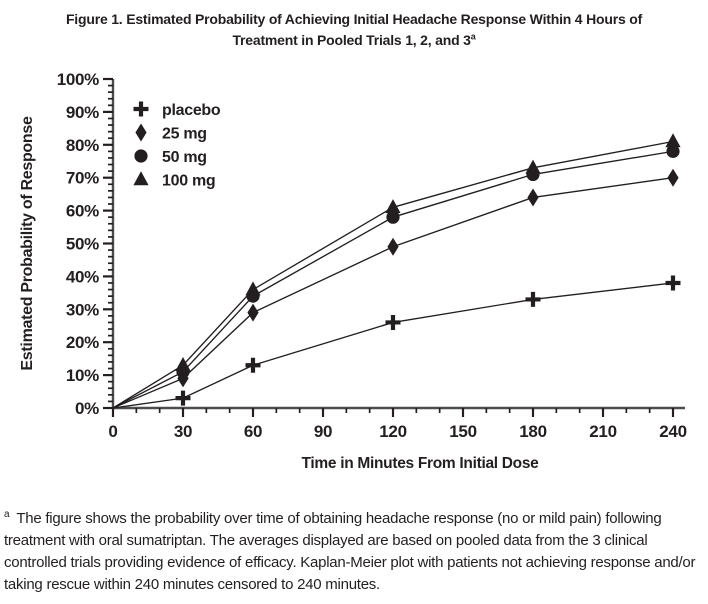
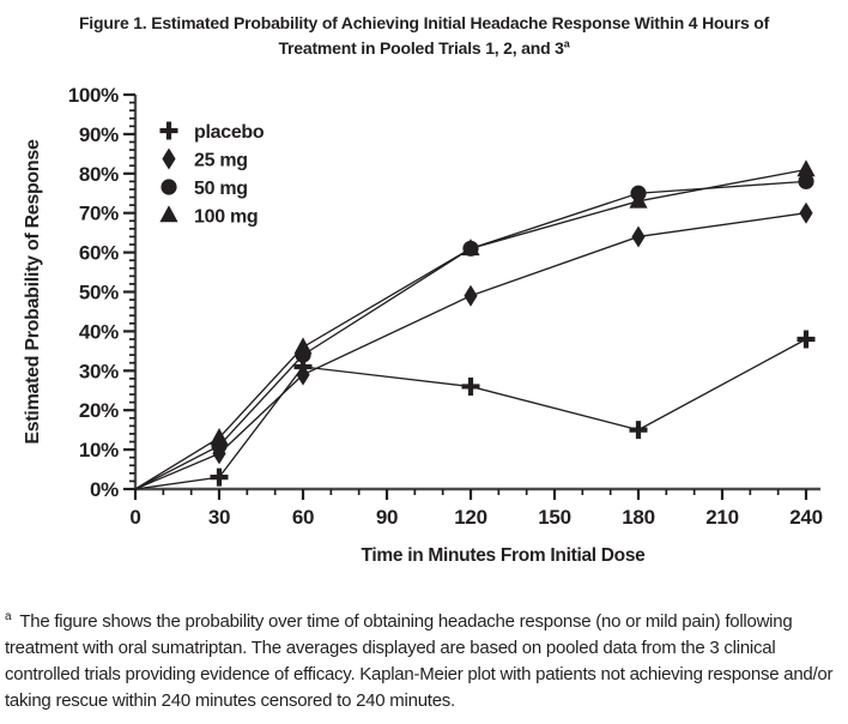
placebo/60: 13% -> 31%
50 mg/120: 58% -> 61%
placebo/180: 33% -> 15%
50 mg/180: 71% -> 75%
